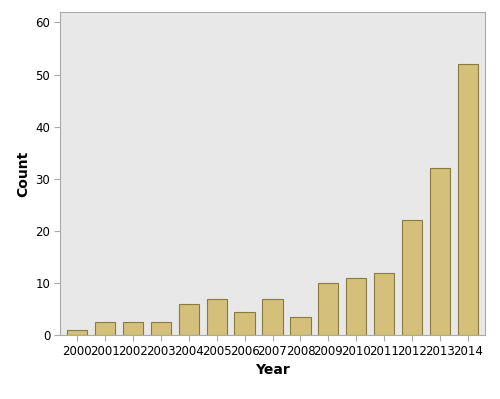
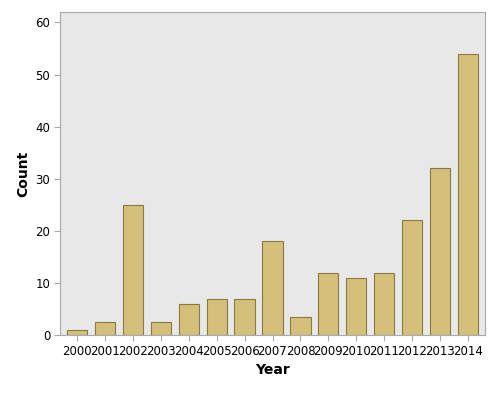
2002: 2.5 -> 25.0
2006: 4.5 -> 7.0
2007: 7.0 -> 18.0
2009: 10.0 -> 12.0
2014: 52.0 -> 54.0
